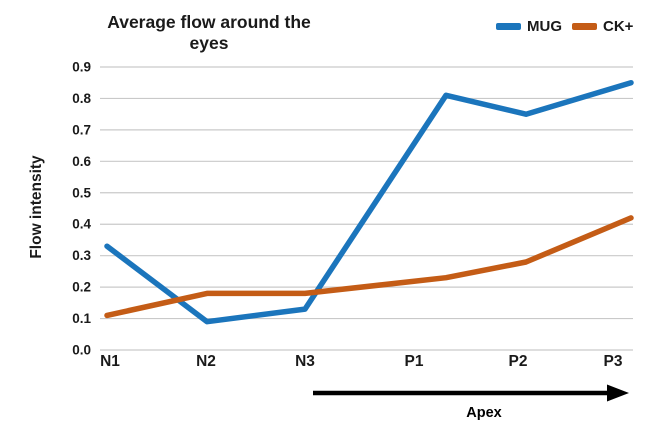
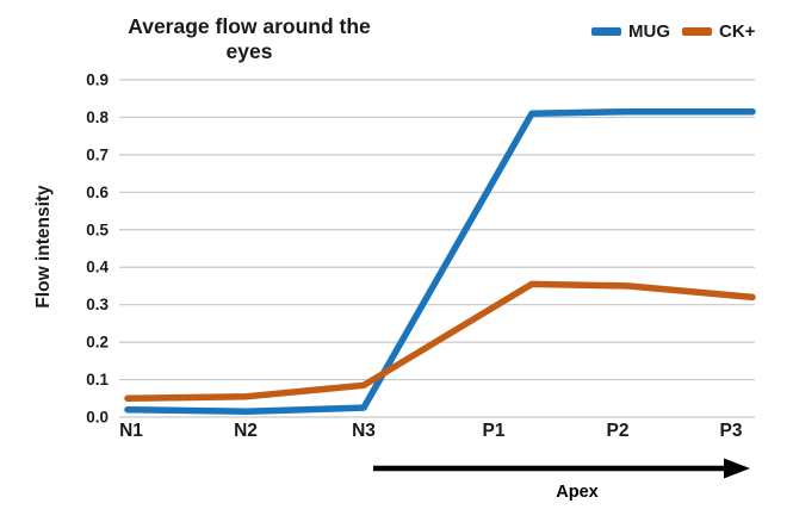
MUG/N1: 0.33 -> 0.02
CK+/N1: 0.11 -> 0.05
MUG/N2: 0.09 -> 0.01
CK+/N2: 0.18 -> 0.06
MUG/N3: 0.13 -> 0.03
CK+/N3: 0.18 -> 0.09
CK+/P1: 0.23 -> 0.35
MUG/P2: 0.75 -> 0.81
CK+/P2: 0.28 -> 0.35
MUG/P3: 0.85 -> 0.81
CK+/P3: 0.42 -> 0.32
